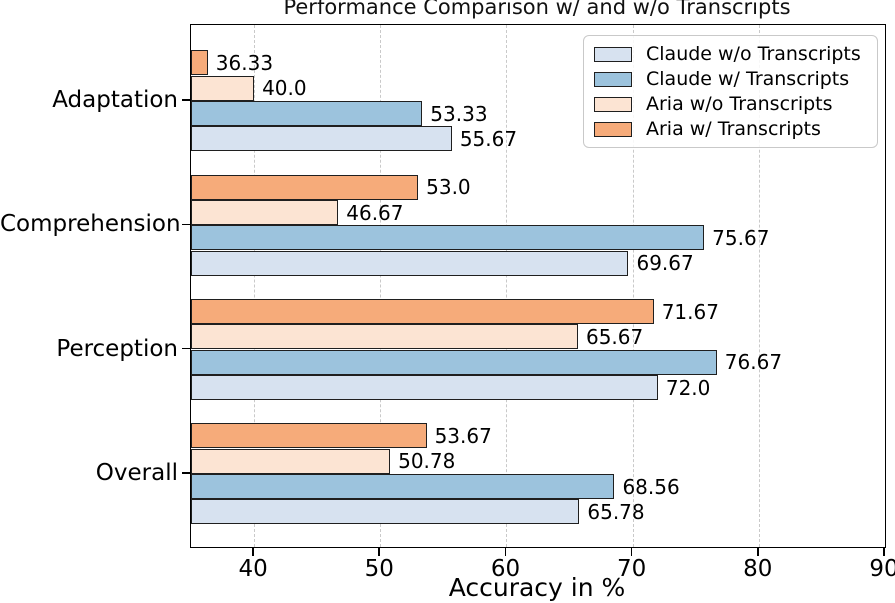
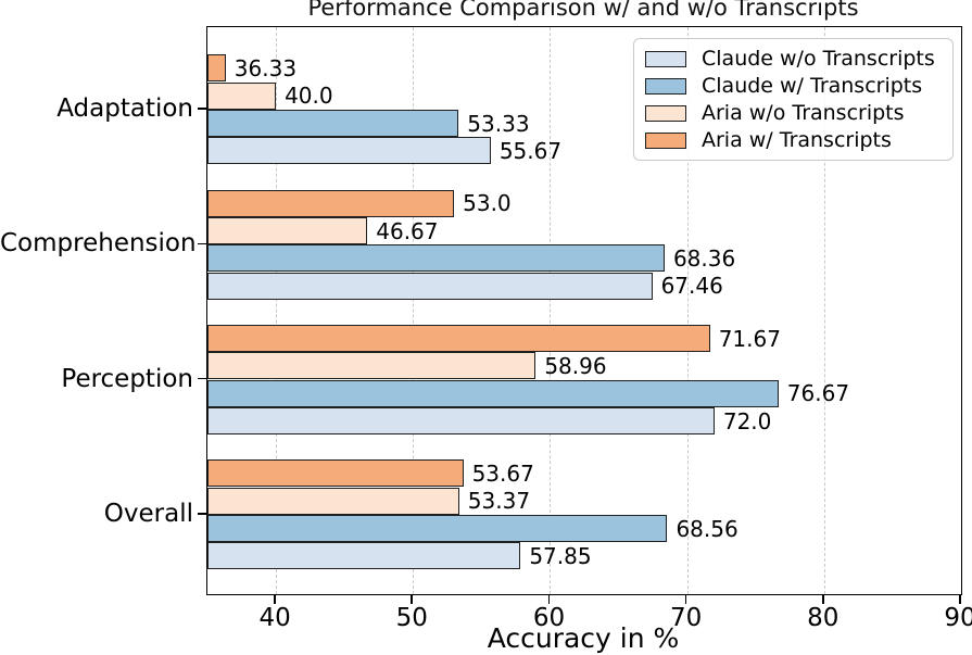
Claude w/o Transcripts/Comprehension: 69.67 -> 67.46
Claude w/ Transcripts/Comprehension: 75.67 -> 68.36
Aria w/o Transcripts/Perception: 65.67 -> 58.96
Claude w/o Transcripts/Overall: 65.78 -> 57.85
Aria w/o Transcripts/Overall: 50.78 -> 53.37
